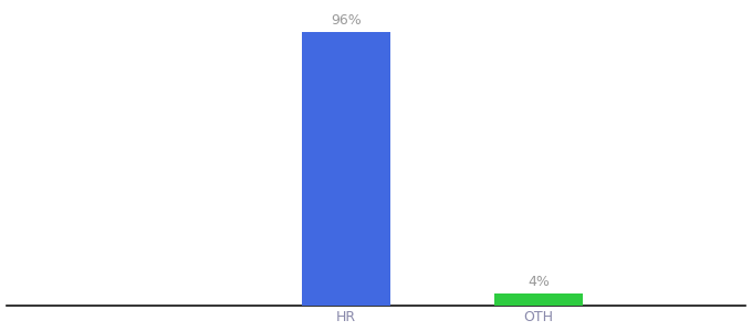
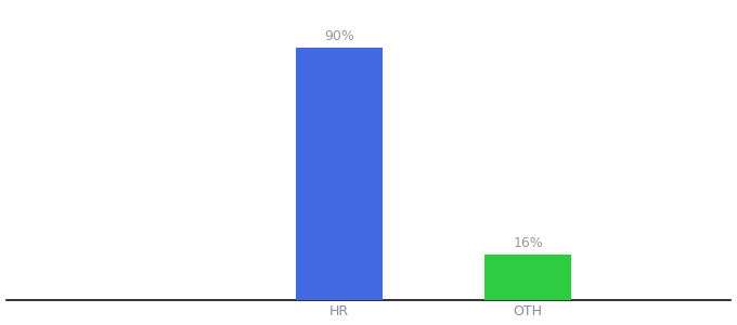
HR: 96% -> 90%
OTH: 4% -> 16%
